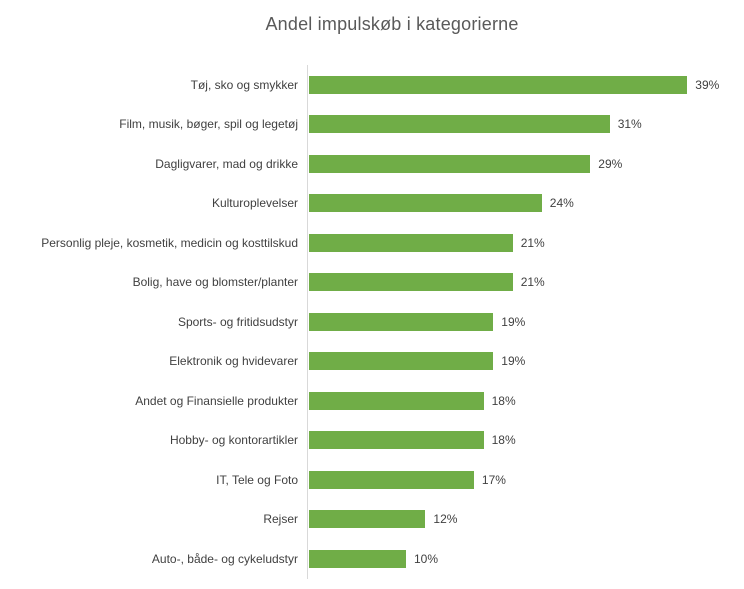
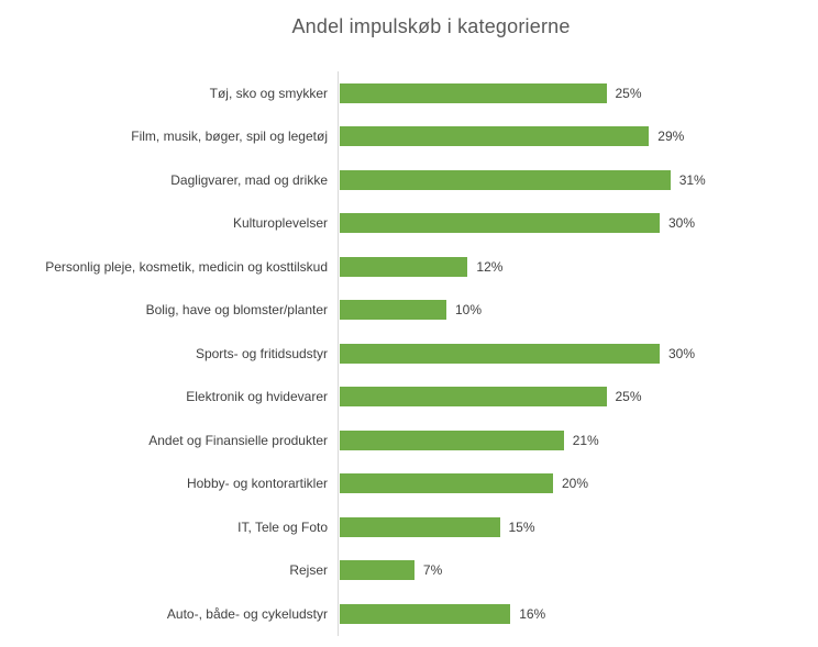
Tøj, sko og smykker: 39% -> 25%
Film, musik, bøger, spil og legetøj: 31% -> 29%
Dagligvarer, mad og drikke: 29% -> 31%
Kulturoplevelser: 24% -> 30%
Personlig pleje, kosmetik, medicin og kosttilskud: 21% -> 12%
Bolig, have og blomster/planter: 21% -> 10%
Sports- og fritidsudstyr: 19% -> 30%
Elektronik og hvidevarer: 19% -> 25%
Andet og Finansielle produkter: 18% -> 21%
Hobby- og kontorartikler: 18% -> 20%
IT, Tele og Foto: 17% -> 15%
Rejser: 12% -> 7%
Auto-, både- og cykeludstyr: 10% -> 16%
